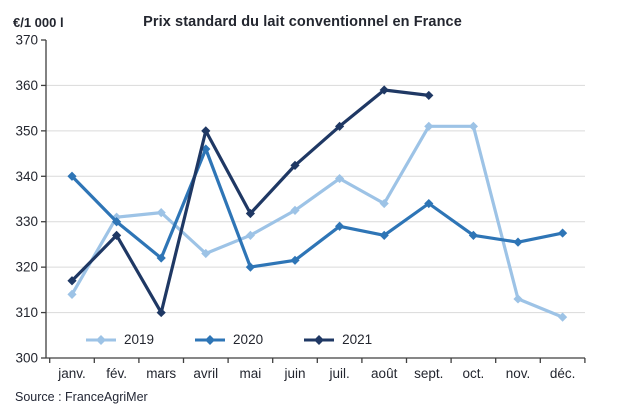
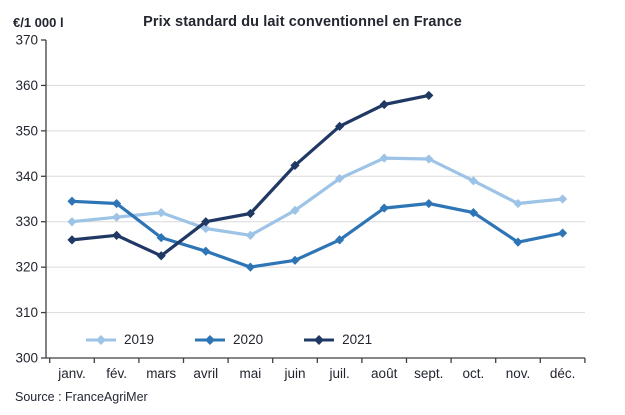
2019/janv.: 314 -> 330
2020/janv.: 340 -> 334
2021/janv.: 317 -> 326
2020/fév.: 330 -> 334
2020/mars: 322 -> 326
2021/mars: 310 -> 322
2019/avril: 323 -> 328
2020/avril: 346 -> 324
2021/avril: 350 -> 330
2020/juil.: 329 -> 326
2019/août: 334 -> 344
2020/août: 327 -> 333
2021/août: 359 -> 356
2019/sept.: 351 -> 344
2019/oct.: 351 -> 339
2020/oct.: 327 -> 332
2019/nov.: 313 -> 334
2019/déc.: 309 -> 335
